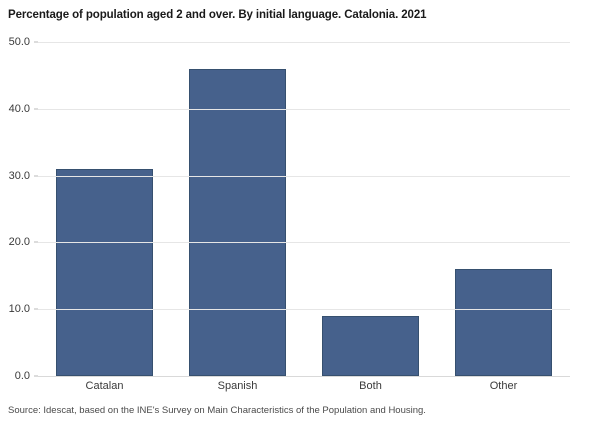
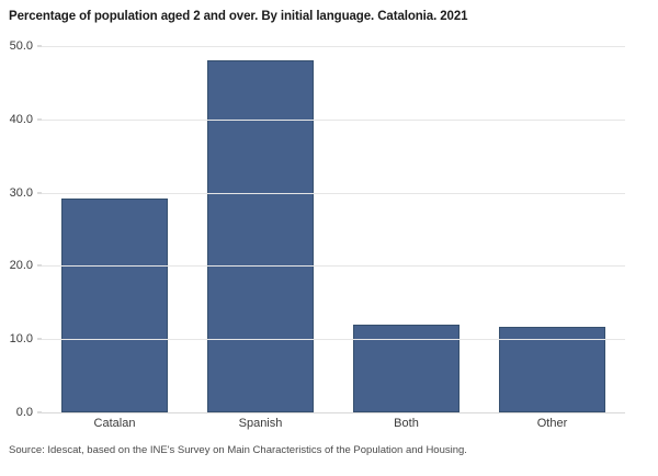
Catalan: 31 -> 29
Spanish: 46 -> 48
Both: 9 -> 12
Other: 16 -> 12
